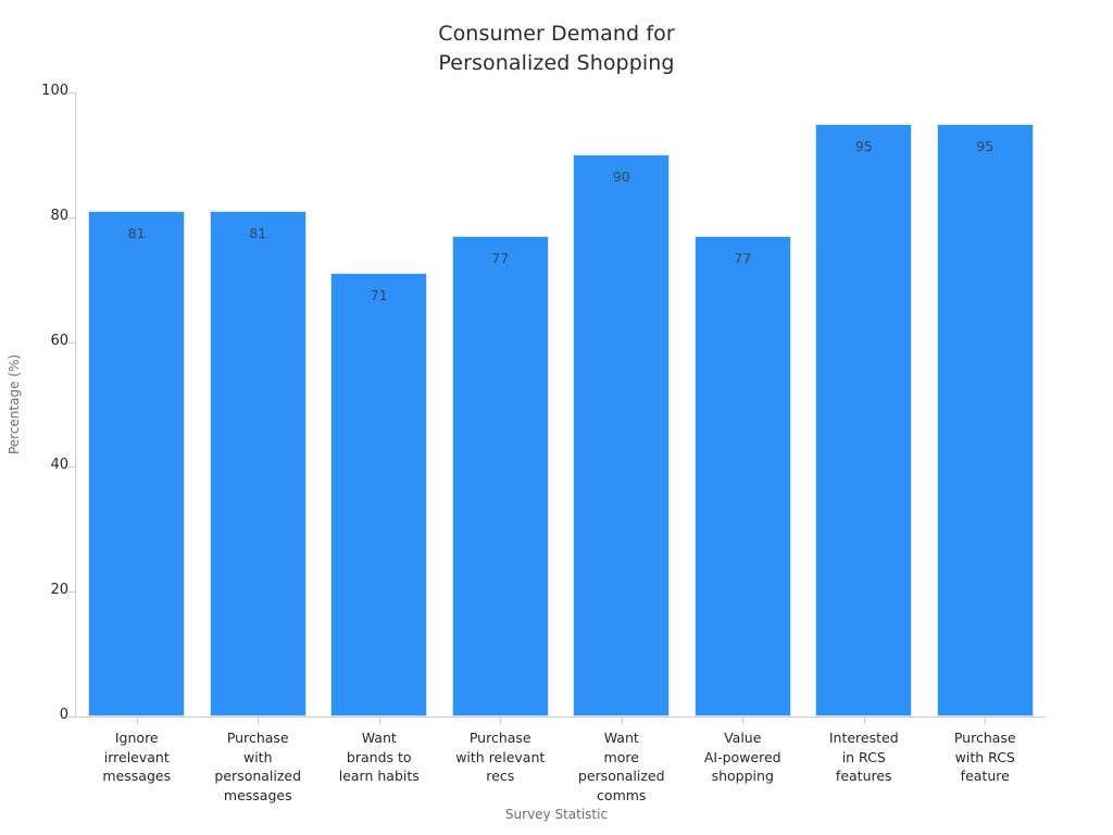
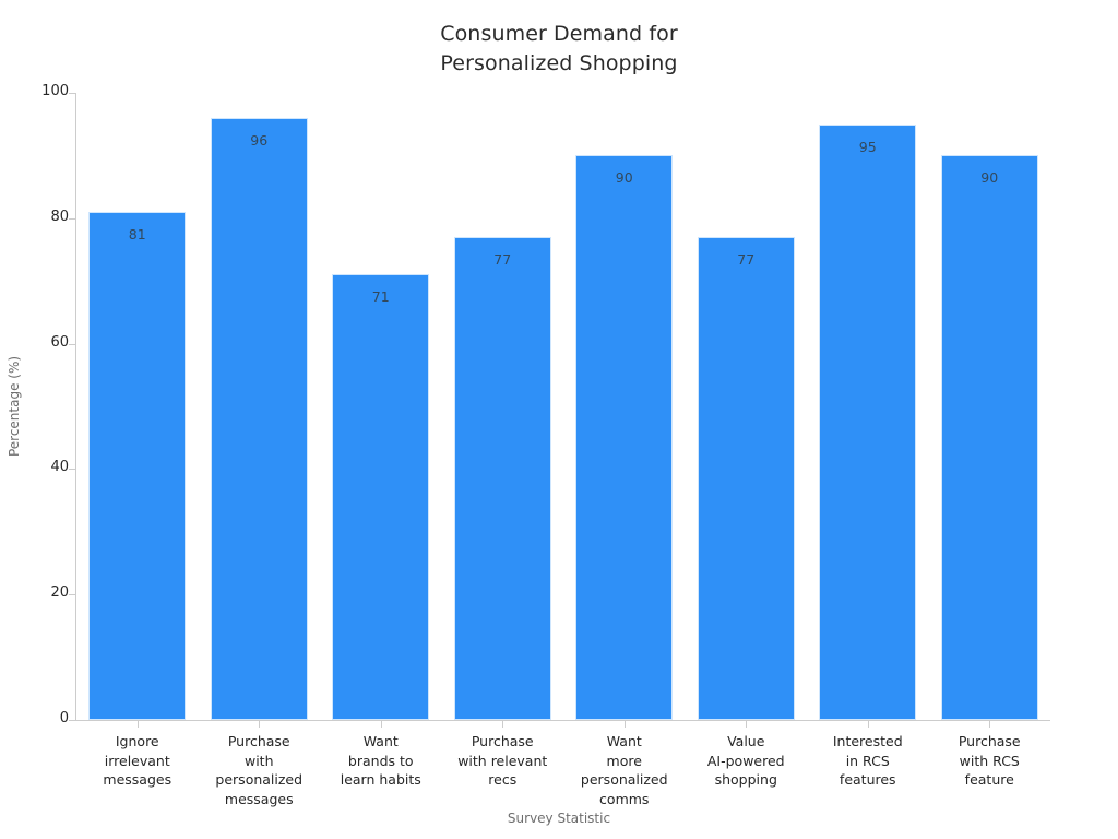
Purchase with personalized messages: 81 -> 96
Purchase with RCS feature: 95 -> 90
